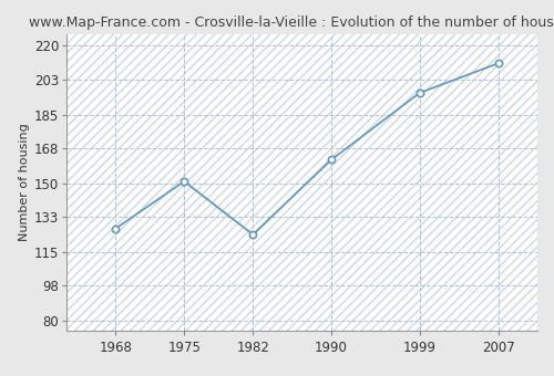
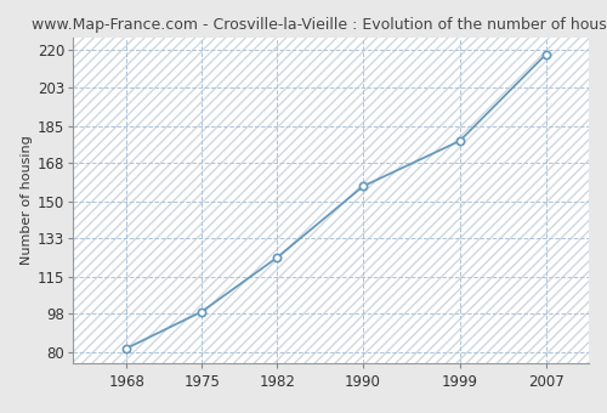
1968: 127 -> 82
1975: 151 -> 99
1990: 162 -> 157
1999: 196 -> 178
2007: 211 -> 218
